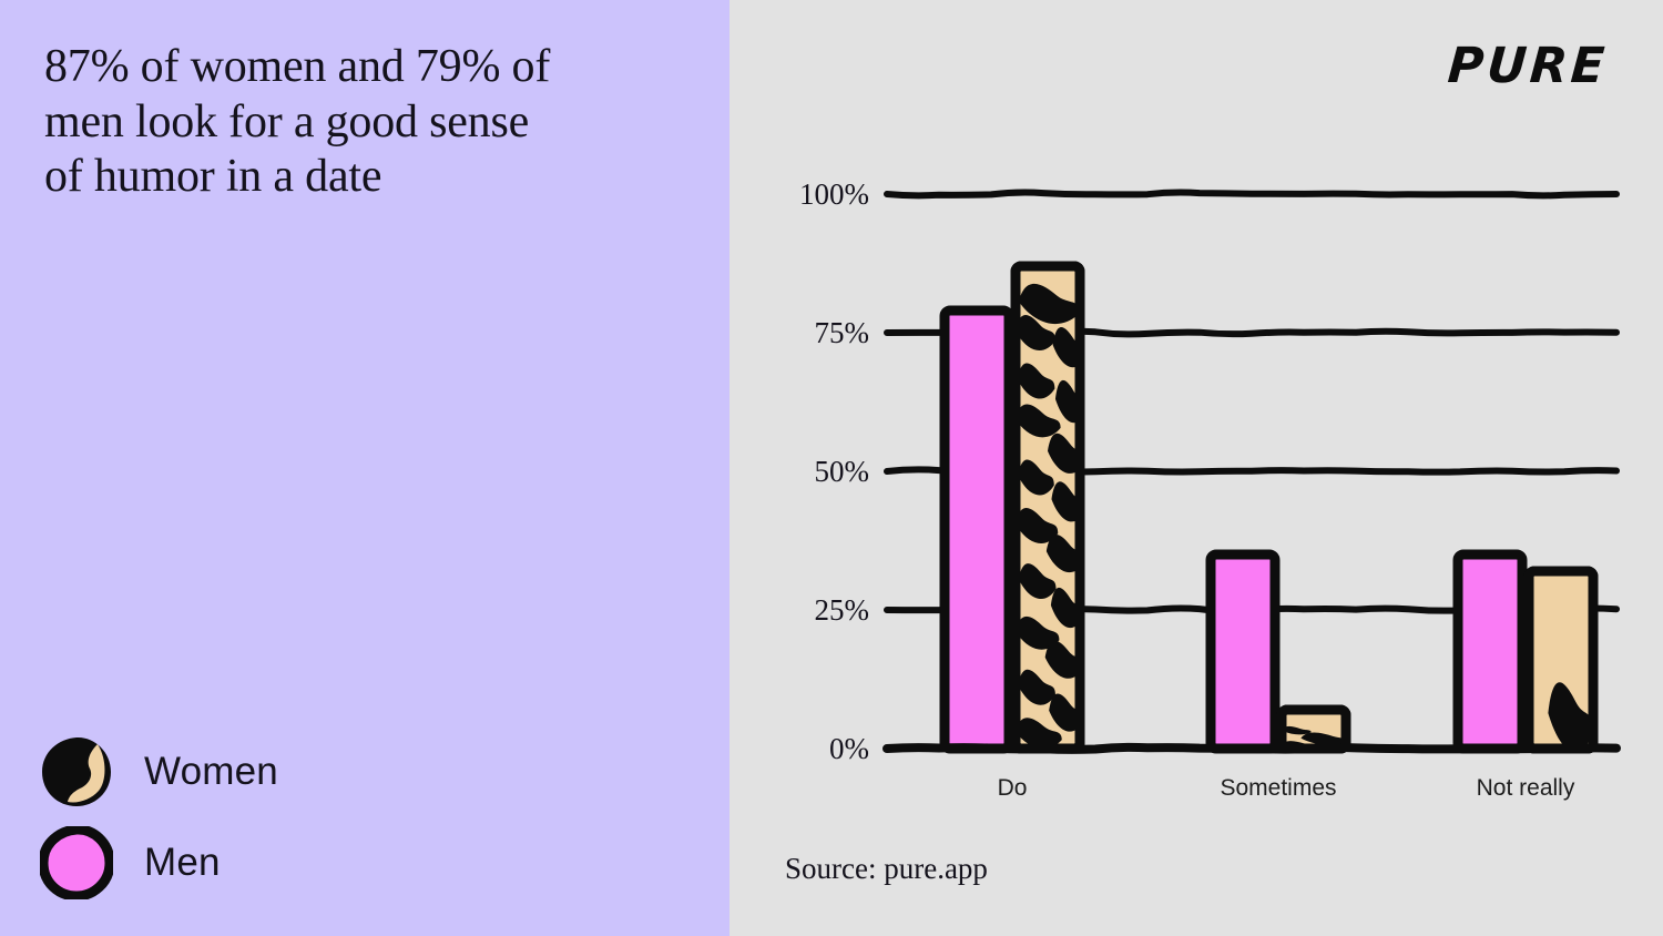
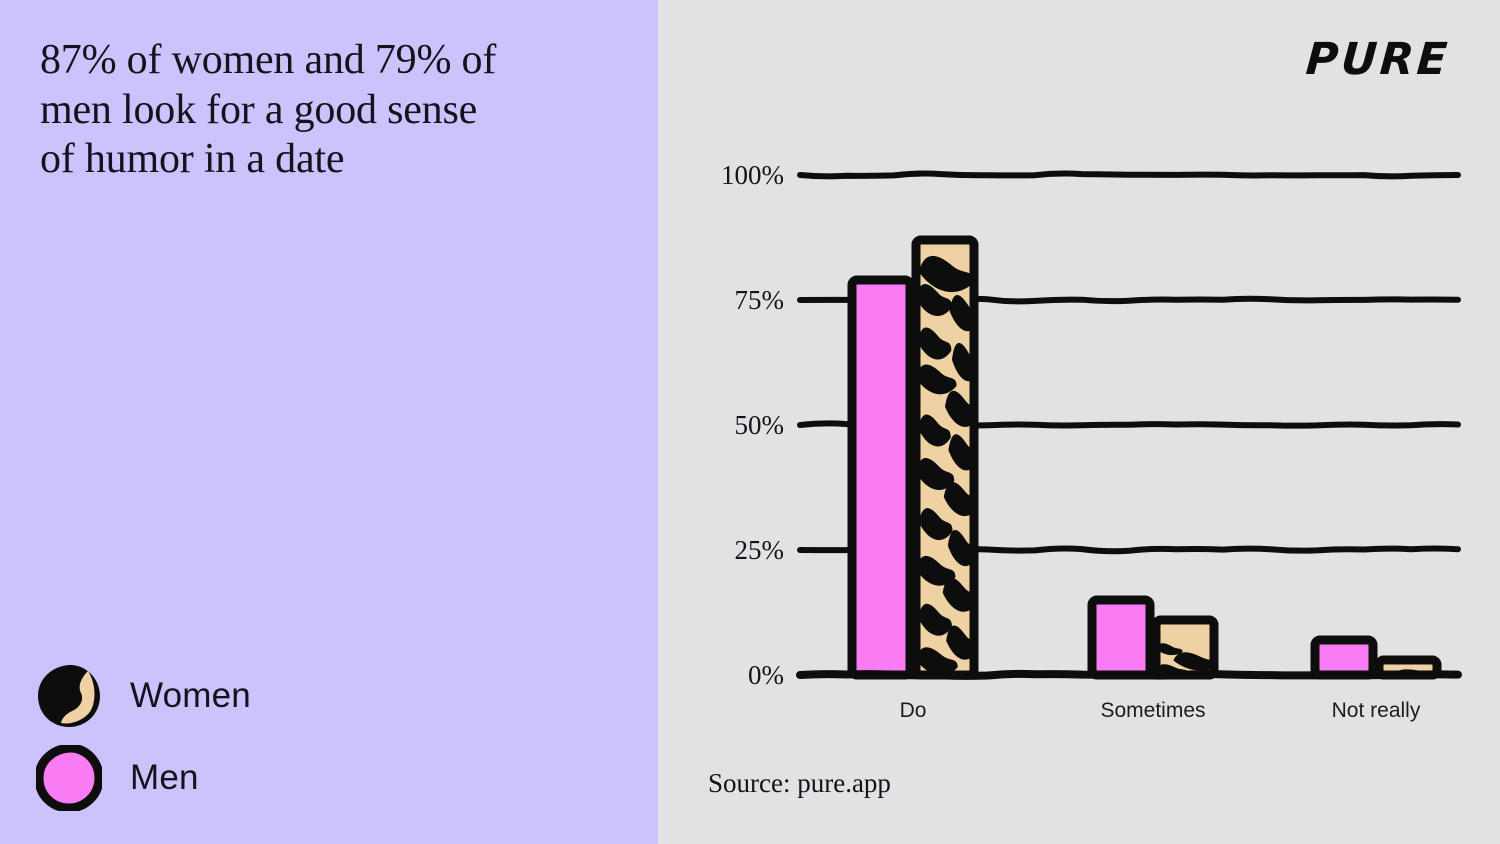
Men/Sometimes: 35% -> 15%
Women/Sometimes: 7% -> 11%
Men/Not really: 35% -> 7%
Women/Not really: 32% -> 3%
